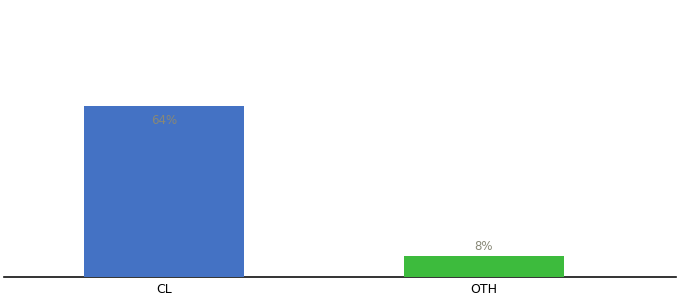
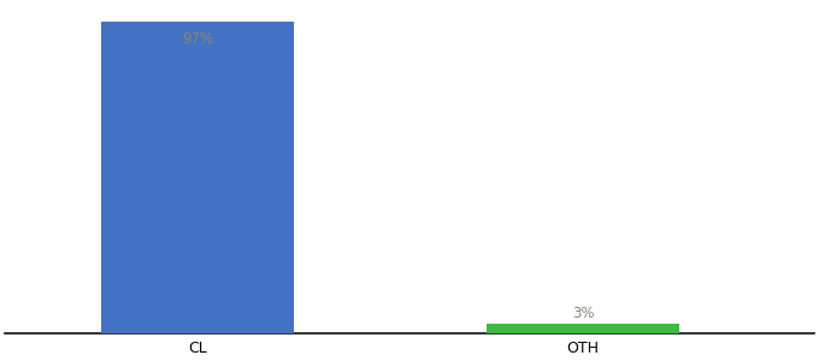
CL: 64% -> 97%
OTH: 8% -> 3%
